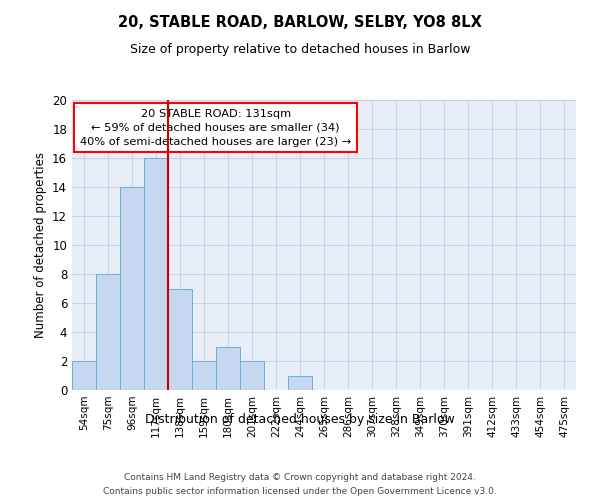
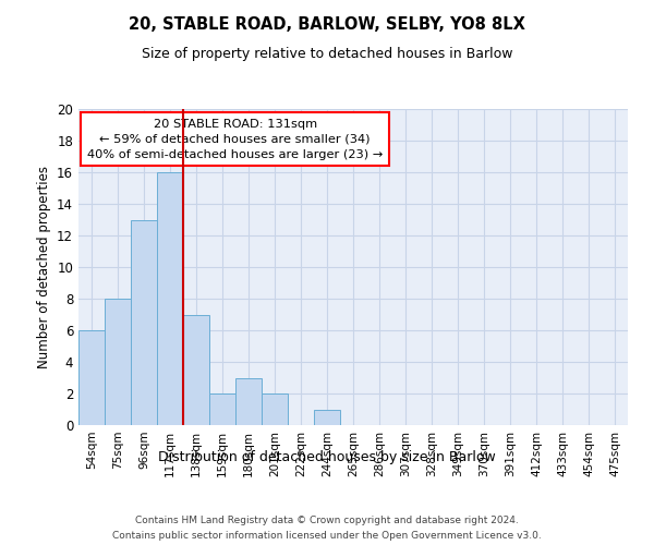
54sqm: 2 -> 6
96sqm: 14 -> 13
